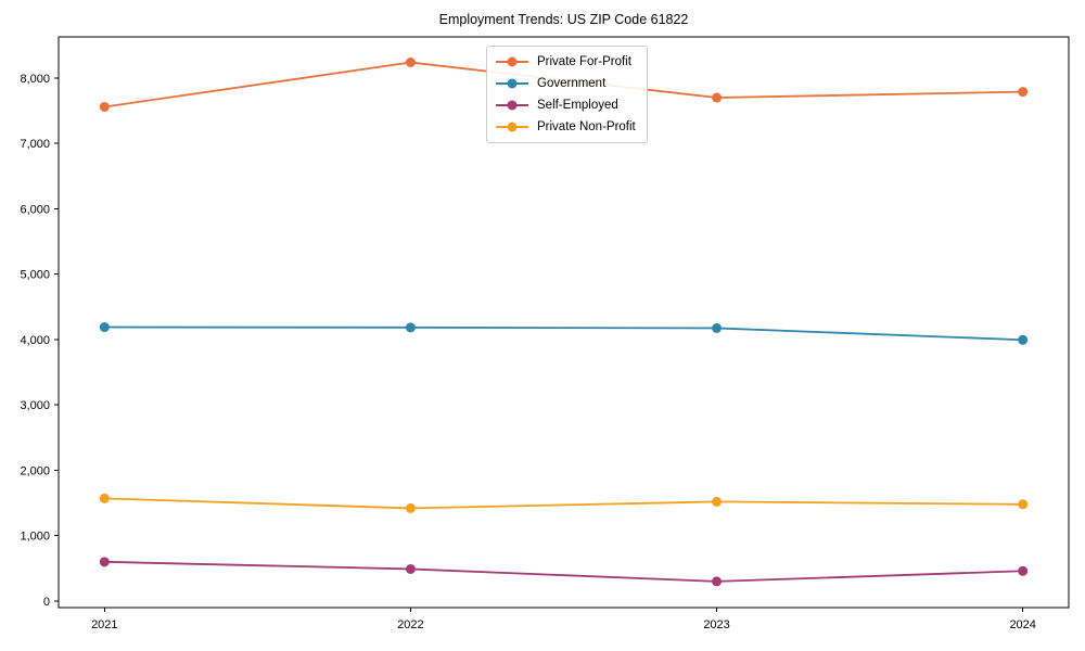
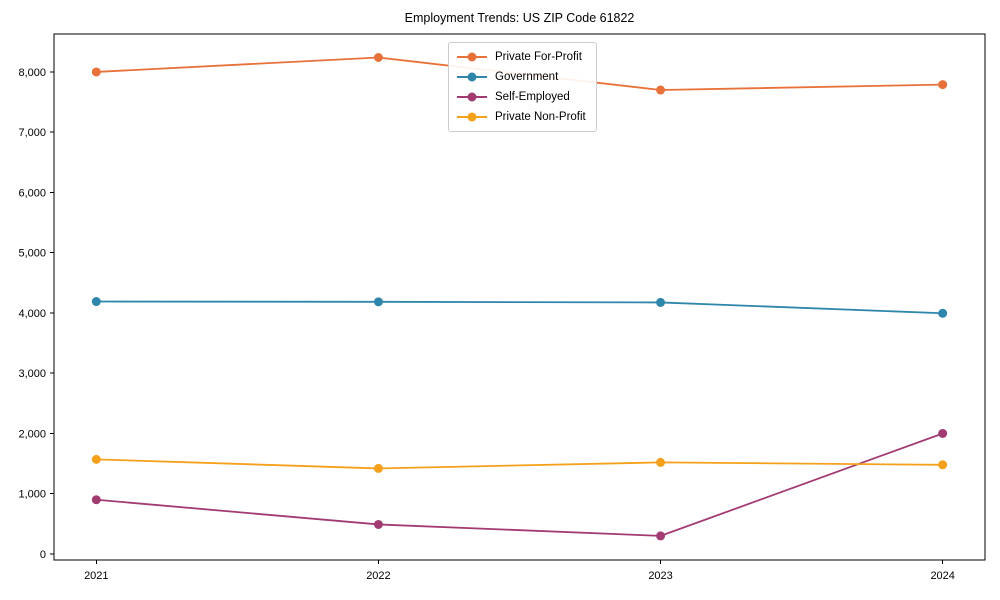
Private For-Profit/2021: 7600 -> 8000
Self-Employed/2021: 600 -> 900
Self-Employed/2024: 500 -> 2000
